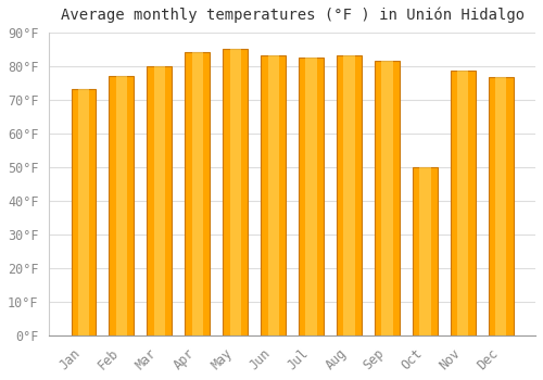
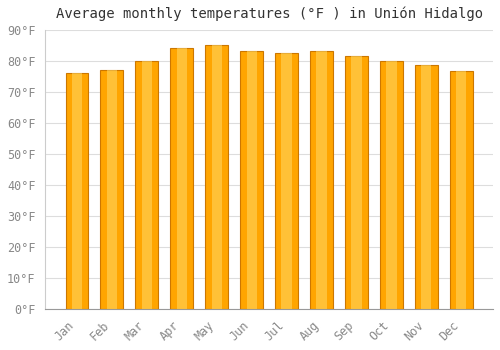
Jan: 73.0°F -> 76.0°F
Oct: 50.0°F -> 80.0°F
